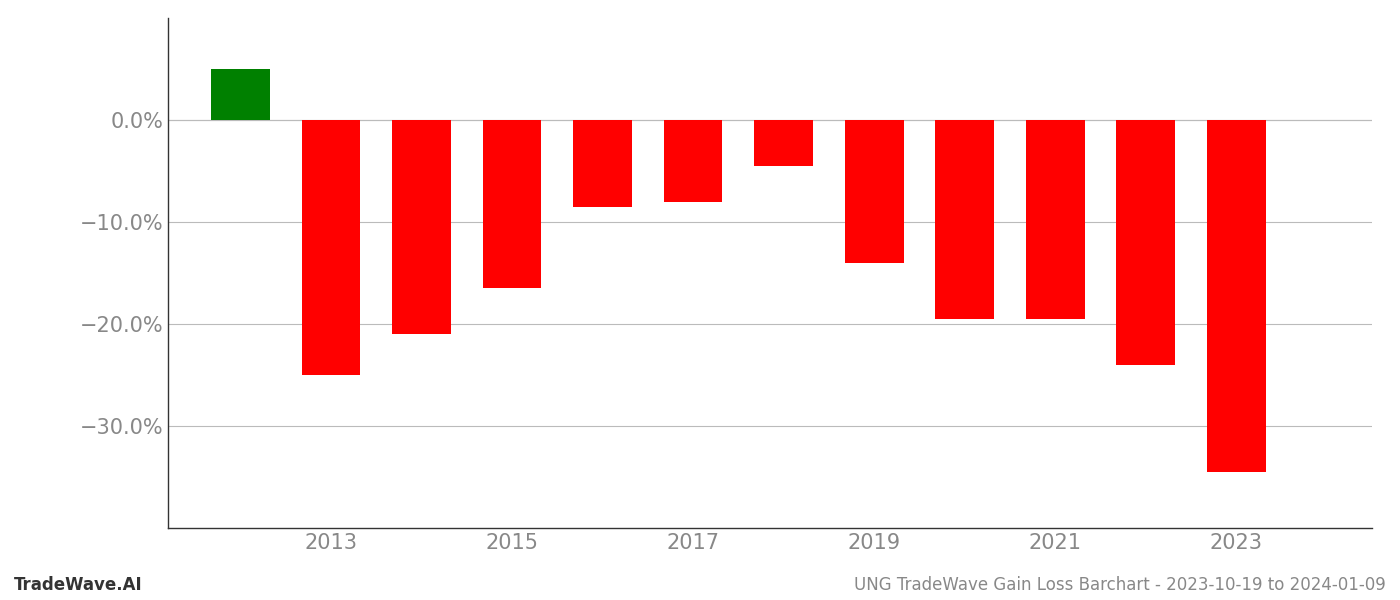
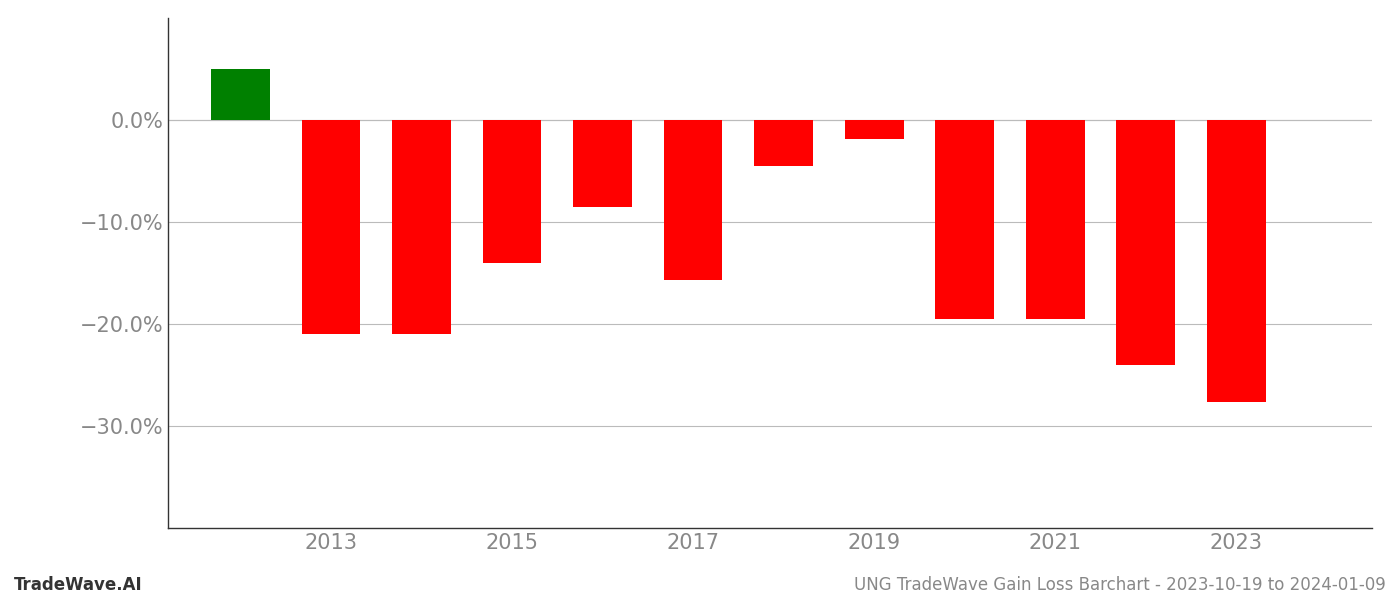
2013: -25.0% -> -21.0%
2015: -16.5% -> -14.0%
2017: -8.0% -> -15.7%
2019: -14.0% -> -1.9%
2023: -34.5% -> -27.6%
